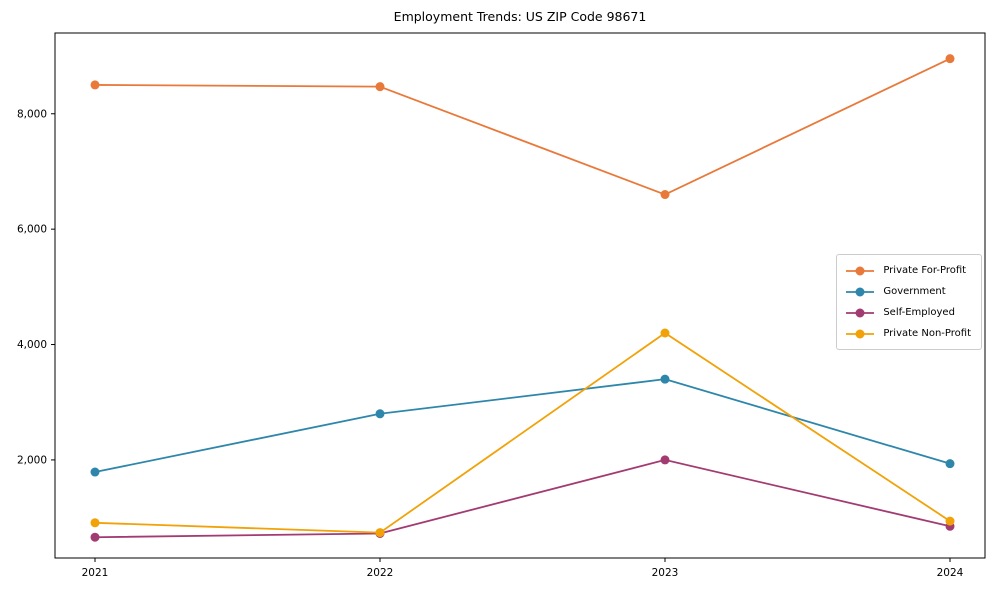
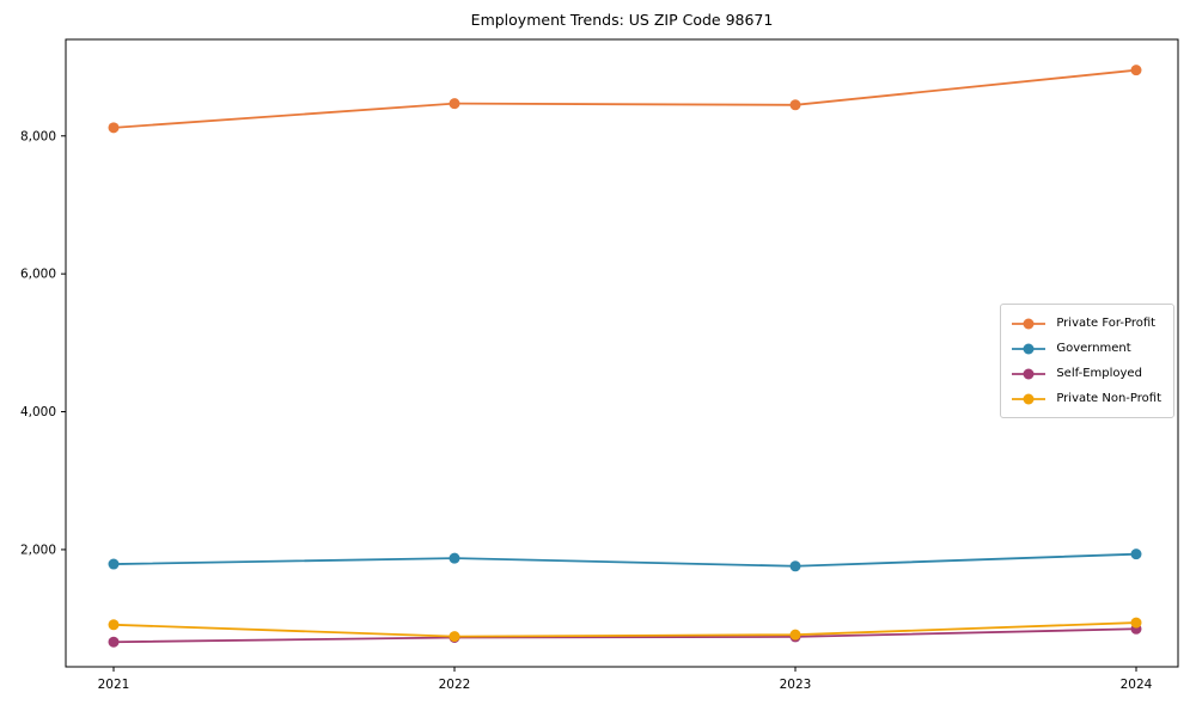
Private For-Profit/2021: 8500 -> 8100
Government/2022: 2800 -> 1900
Private For-Profit/2023: 6600 -> 8400
Government/2023: 3400 -> 1800
Self-Employed/2023: 2000 -> 700
Private Non-Profit/2023: 4200 -> 800
